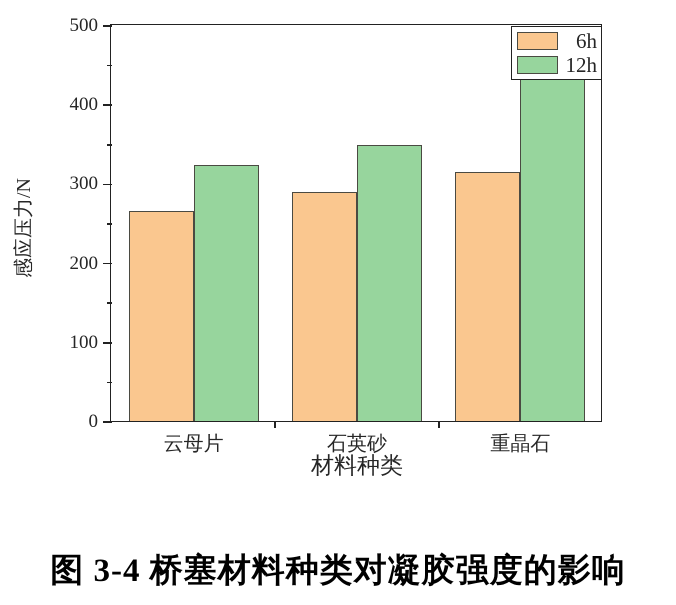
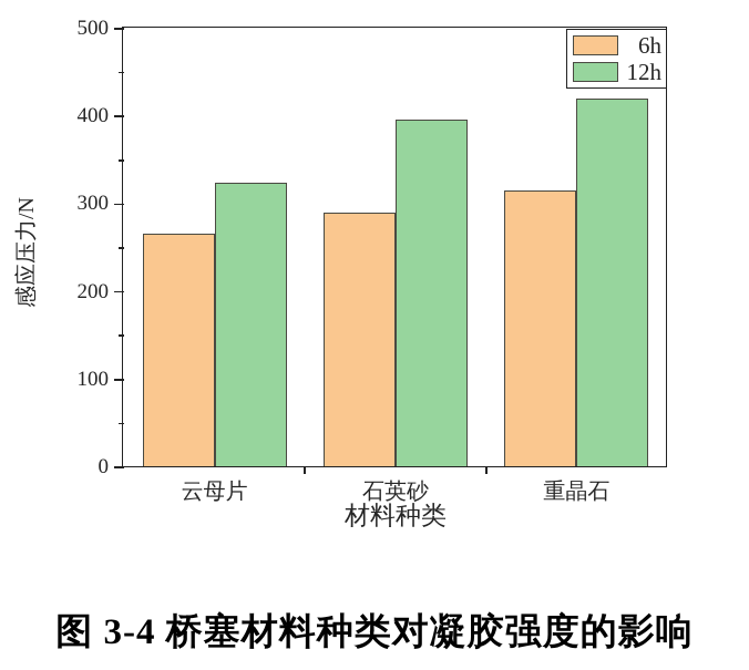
12h/石英砂: 350 -> 400
12h/重晶石: 450 -> 420
